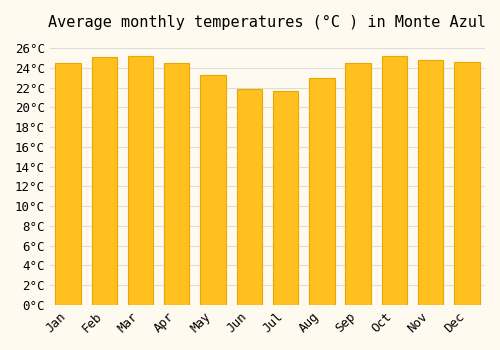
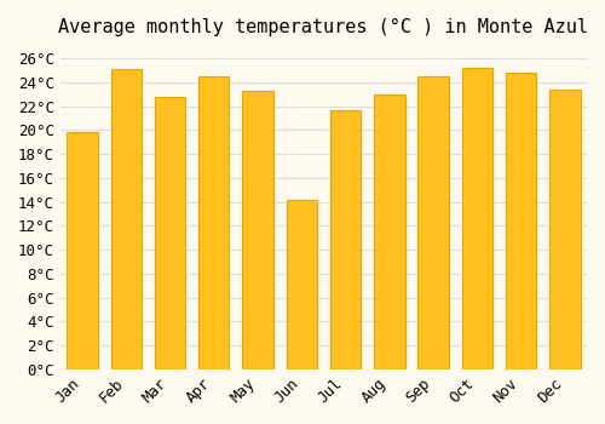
Jan: 24.5°C -> 19.8°C
Mar: 25.2°C -> 22.8°C
Jun: 21.9°C -> 14.2°C
Dec: 24.6°C -> 23.4°C
